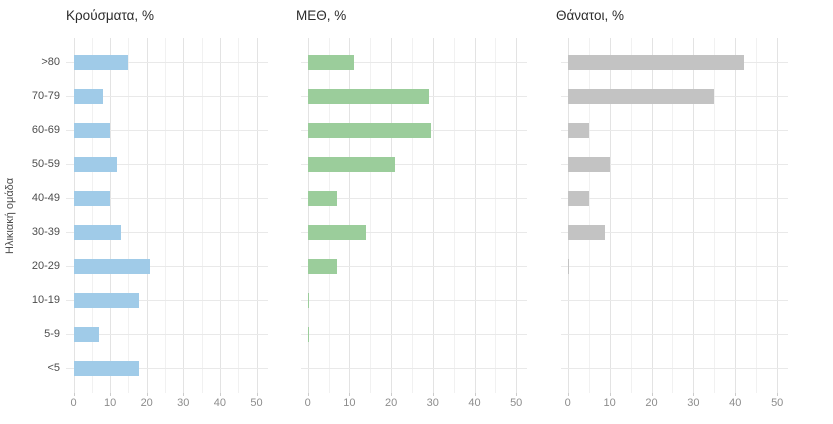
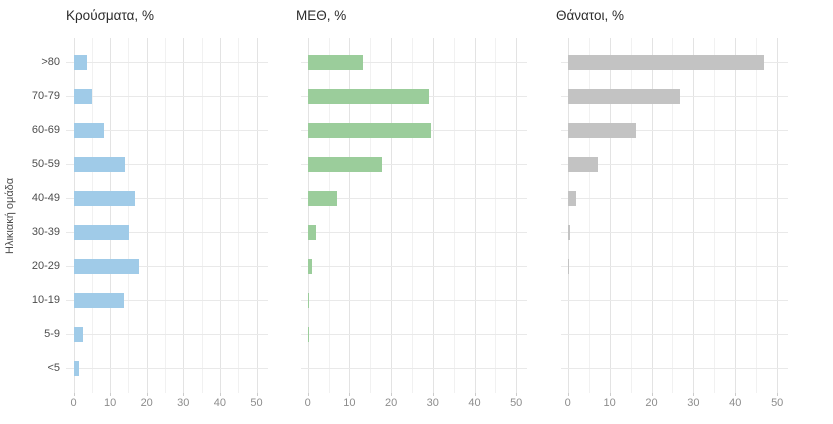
Κρούσματα, %/>80: 15 -> 4
ΜΕΘ, %/>80: 11 -> 13
Θάνατοι, %/>80: 42 -> 47
Κρούσματα, %/70-79: 8 -> 5
Θάνατοι, %/70-79: 35 -> 27
Κρούσματα, %/60-69: 10 -> 8
Θάνατοι, %/60-69: 5 -> 16
Κρούσματα, %/50-59: 12 -> 14
ΜΕΘ, %/50-59: 21 -> 18
Θάνατοι, %/50-59: 10 -> 7
Κρούσματα, %/40-49: 10 -> 17
Θάνατοι, %/40-49: 5 -> 2
Κρούσματα, %/30-39: 13 -> 15
ΜΕΘ, %/30-39: 14 -> 2
Θάνατοι, %/30-39: 9 -> 1
Κρούσματα, %/20-29: 21 -> 18
ΜΕΘ, %/20-29: 7 -> 1
Κρούσματα, %/10-19: 18 -> 14
Κρούσματα, %/5-9: 7 -> 2
Κρούσματα, %/<5: 18 -> 1
